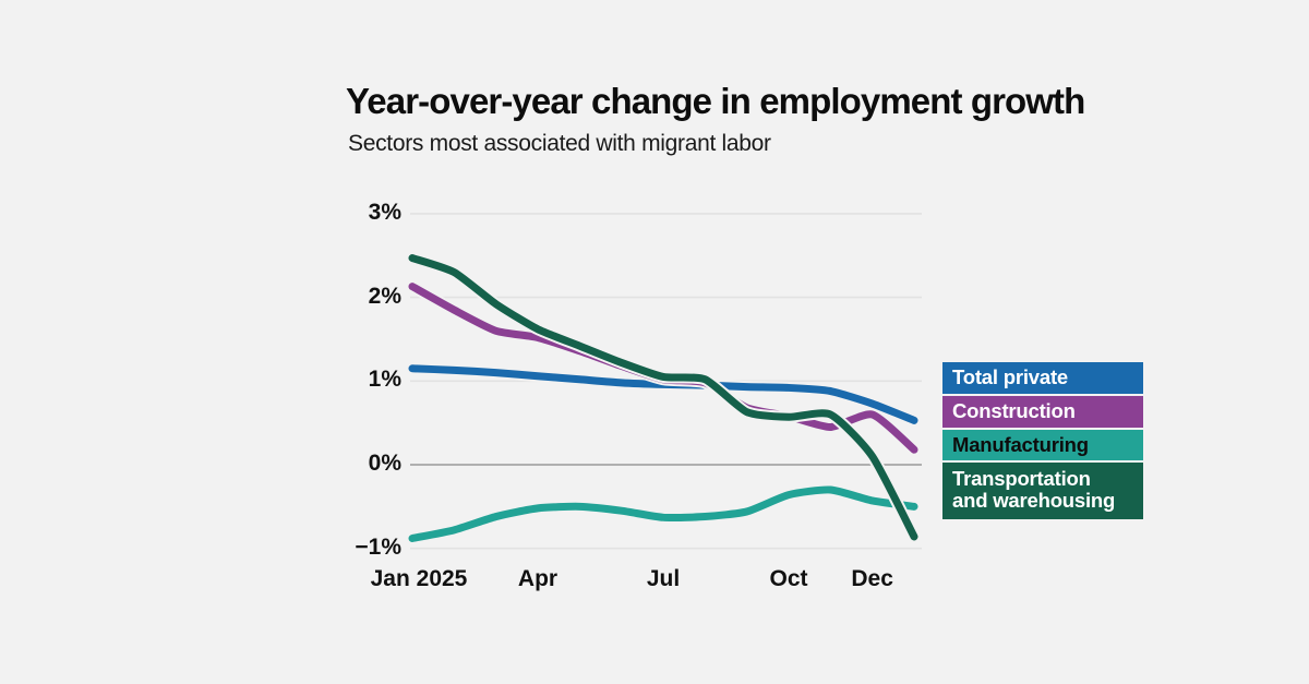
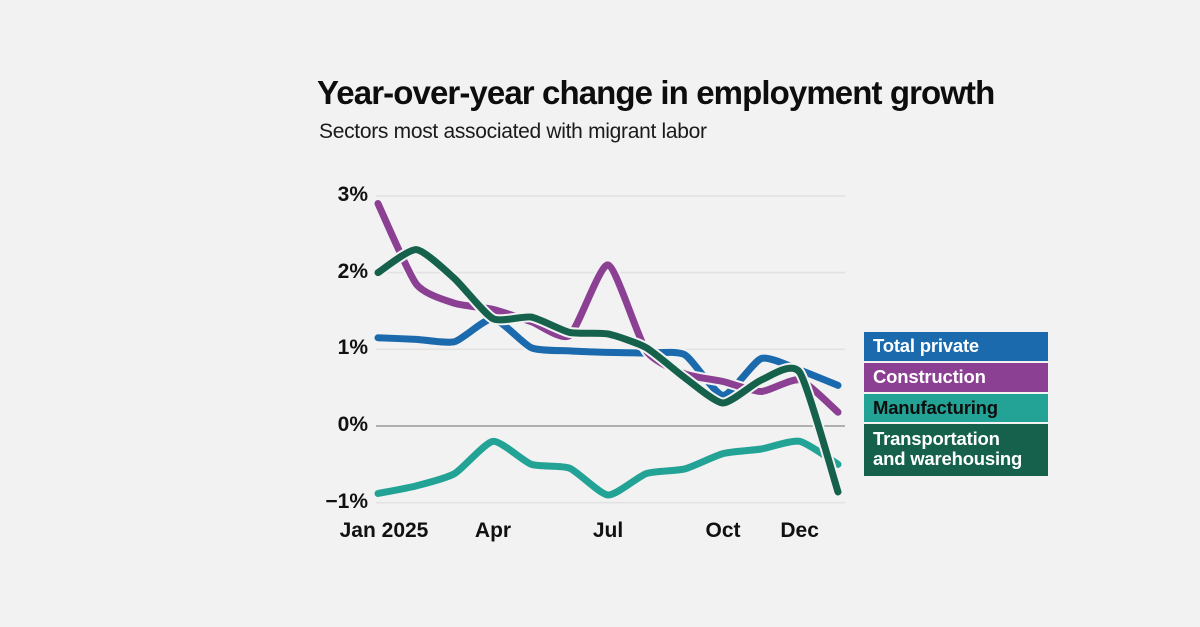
Construction/Jan 2025: 2.1% -> 2.9%
Transportation and warehousing/Jan 2025: 2.5% -> 2.0%
Total private/Apr: 1.1% -> 1.4%
Manufacturing/Apr: -0.5% -> -0.2%
Transportation and warehousing/Apr: 1.6% -> 1.4%
Construction/Jul: 1.0% -> 2.1%
Manufacturing/Jul: -0.6% -> -0.9%
Transportation and warehousing/Jul: 1.1% -> 1.2%
Total private/Oct: 0.9% -> 0.4%
Transportation and warehousing/Oct: 0.6% -> 0.3%
Manufacturing/Dec: -0.4% -> -0.2%
Transportation and warehousing/Dec: 0.1% -> 0.7%
